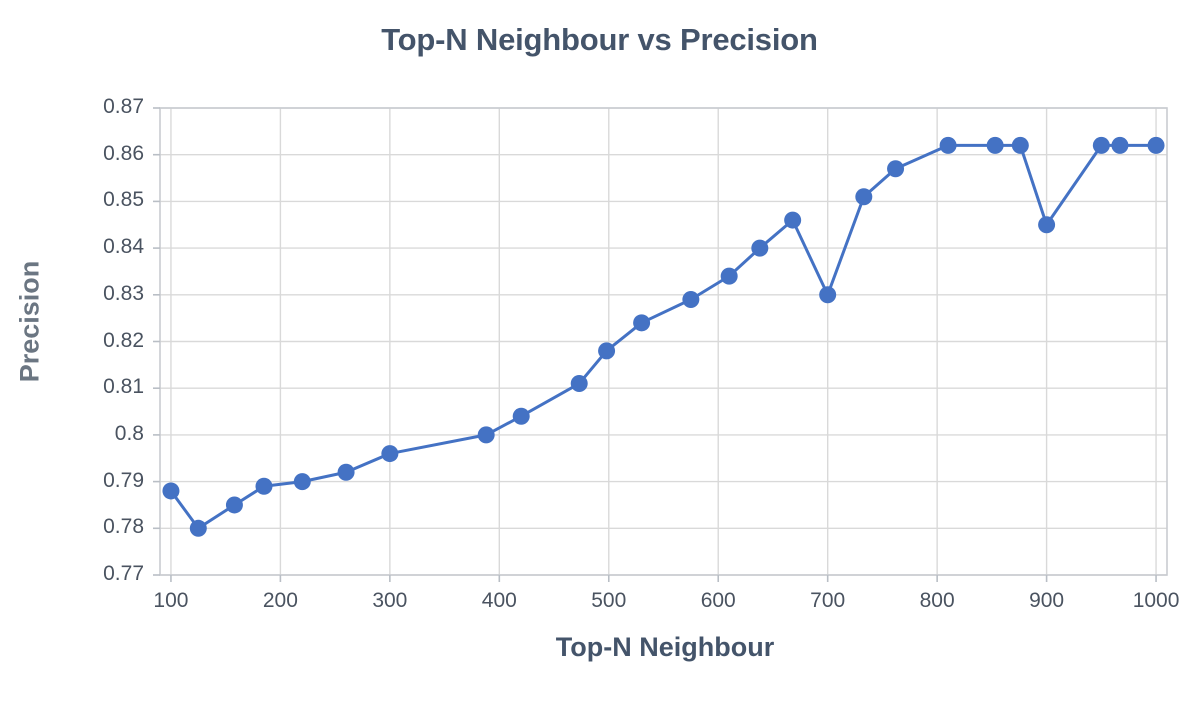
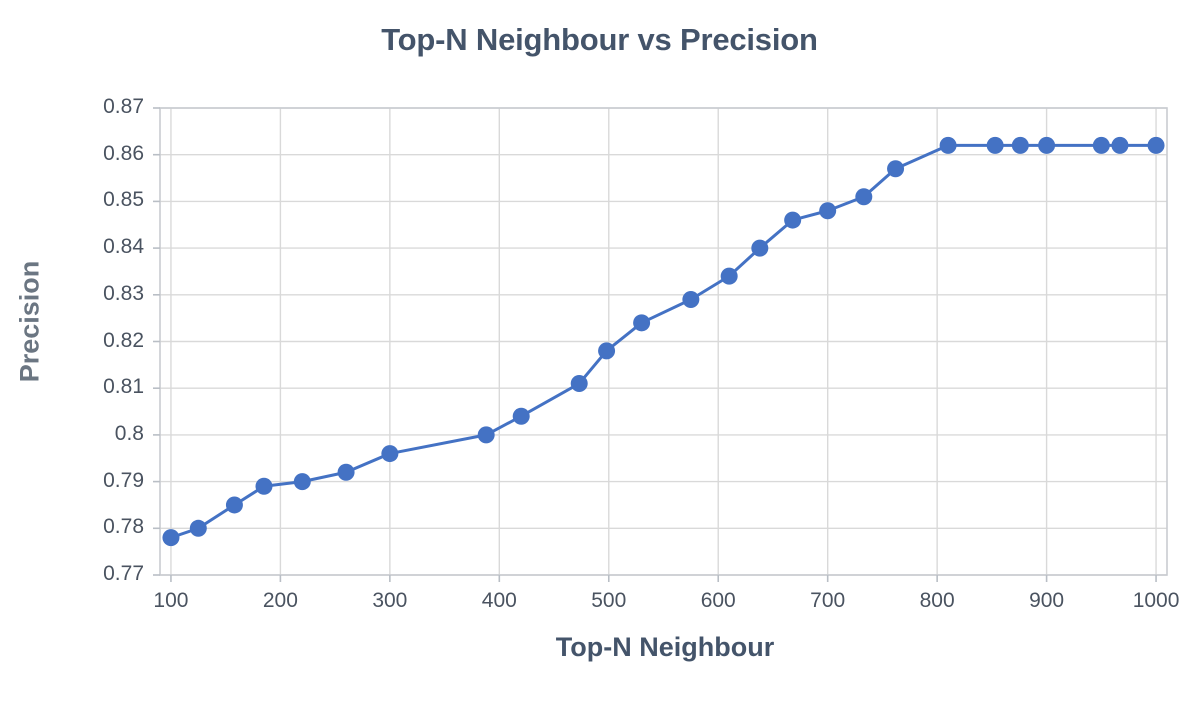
100: 0.788 -> 0.778
700: 0.830 -> 0.848
900: 0.845 -> 0.862
